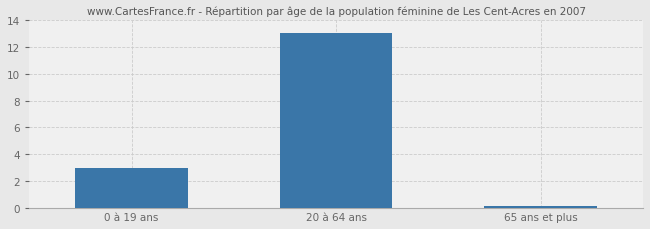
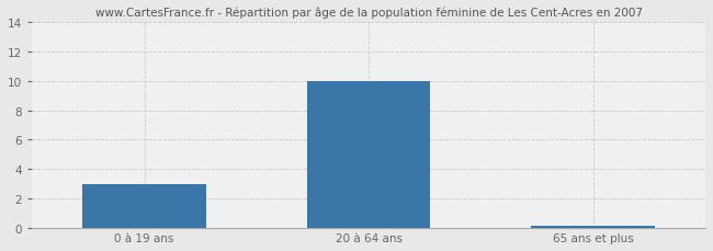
20 à 64 ans: 13.0 -> 10.0
